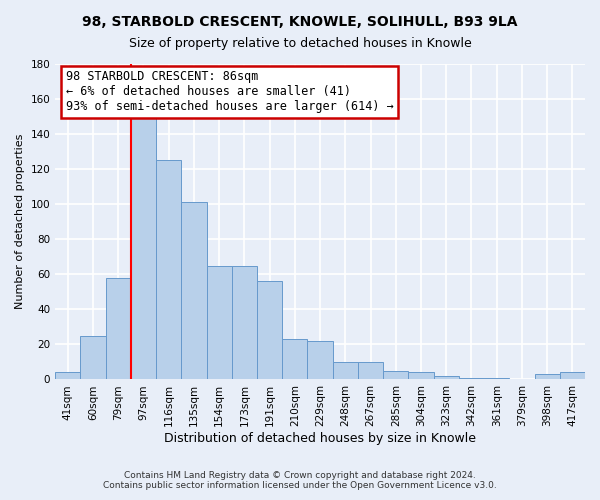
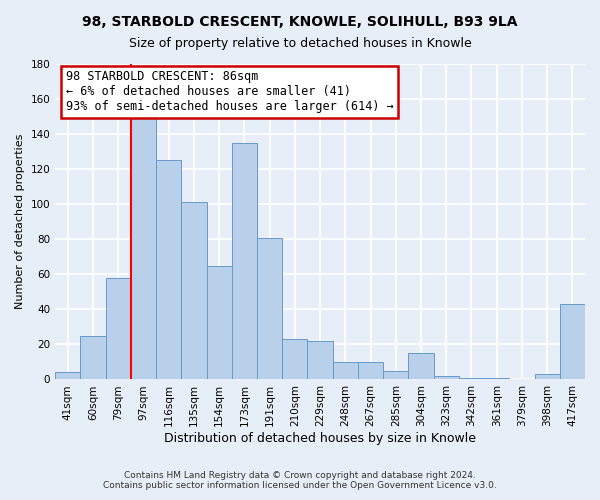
173sqm: 65 -> 135
191sqm: 56 -> 81
304sqm: 4 -> 15
417sqm: 4 -> 43
